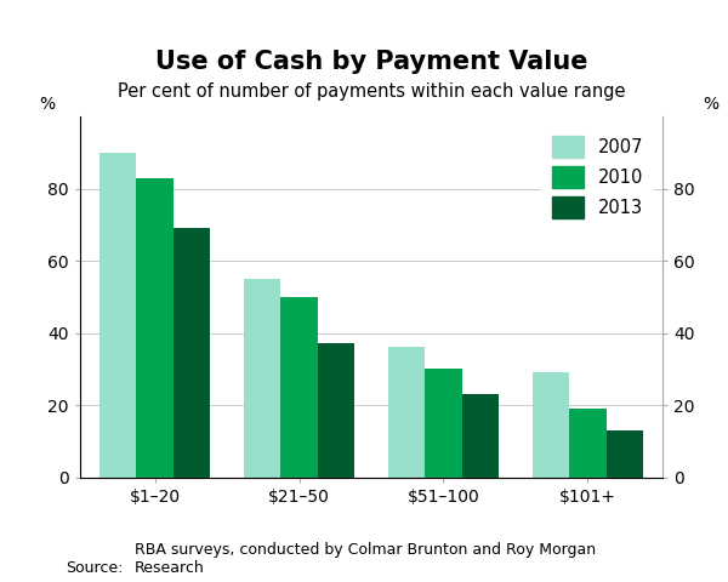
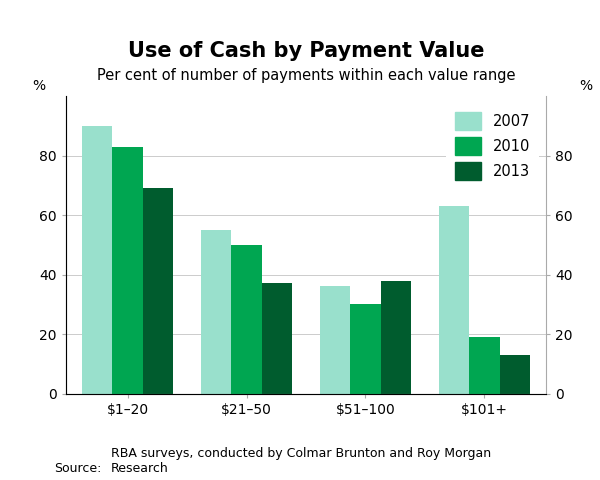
2013/$51–100: 23 -> 38
2007/$101+: 29 -> 63
